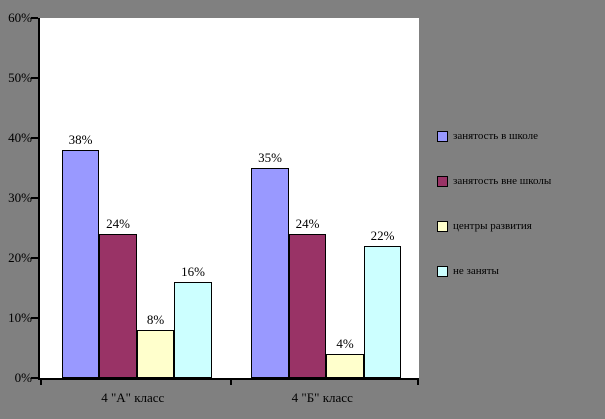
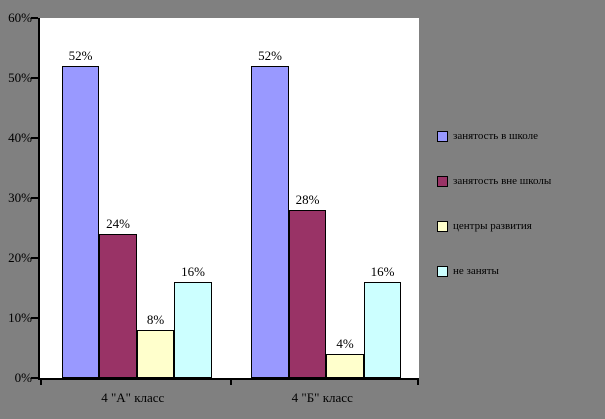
занятость в школе/4 "А" класс: 38% -> 52%
занятость в школе/4 "Б" класс: 35% -> 52%
занятость вне школы/4 "Б" класс: 24% -> 28%
не заняты/4 "Б" класс: 22% -> 16%
